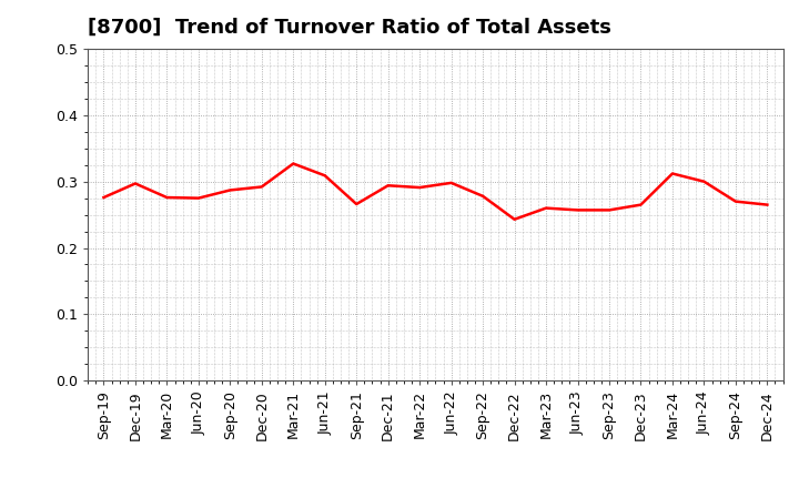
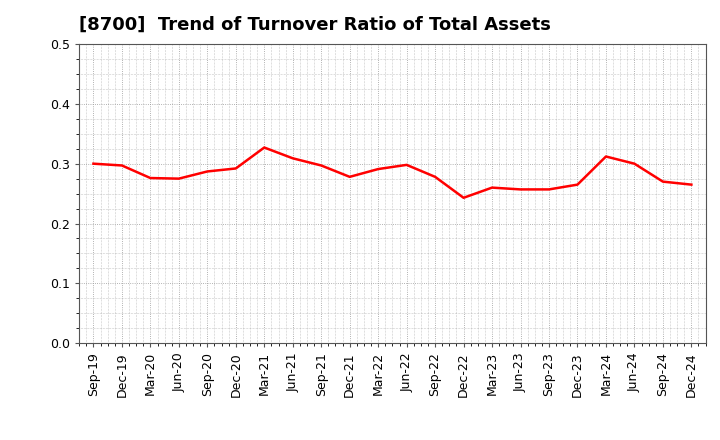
Sep-19: 0.276 -> 0.300
Sep-21: 0.266 -> 0.297
Dec-21: 0.294 -> 0.278
